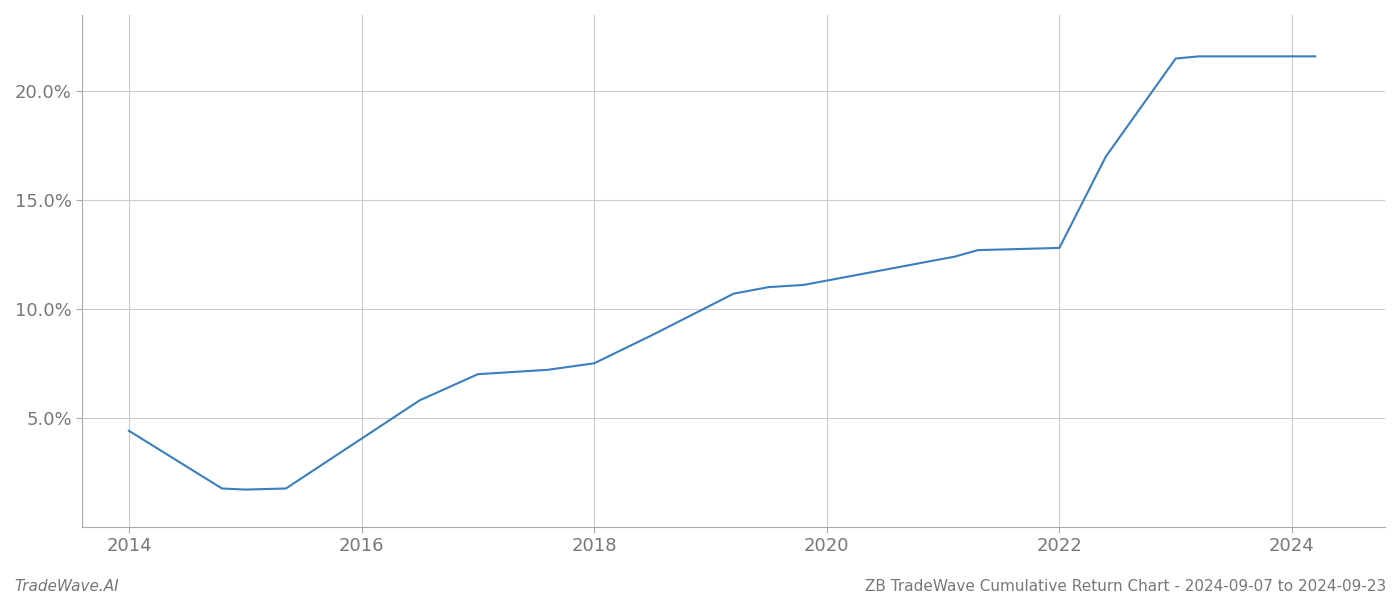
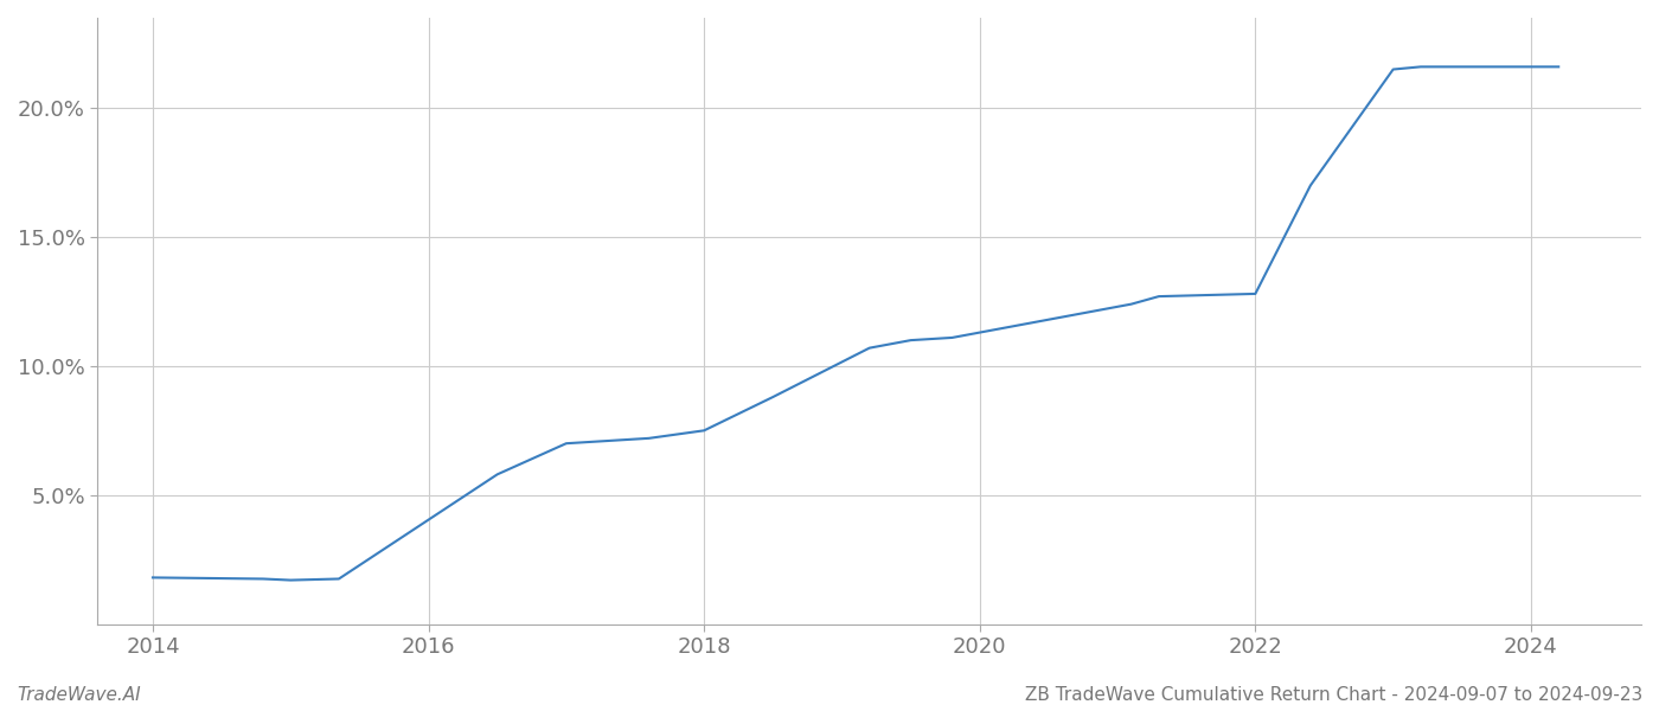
2014: 4.40% -> 1.80%
